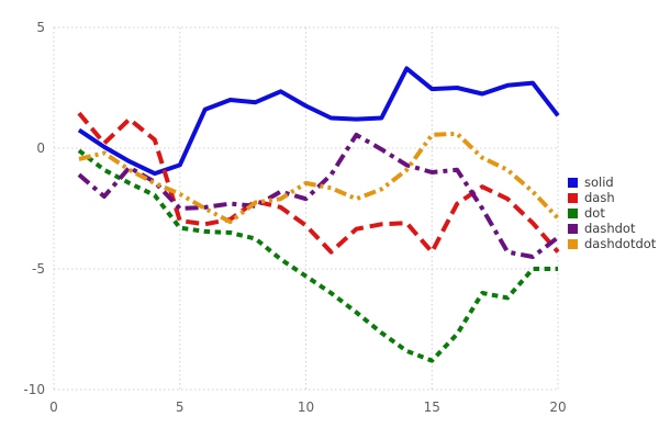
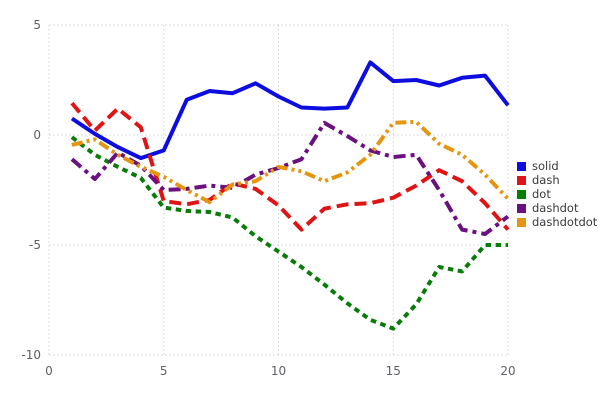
dashdot/10: -2.1 -> -1.5
dash/15: -4.3 -> -2.9
